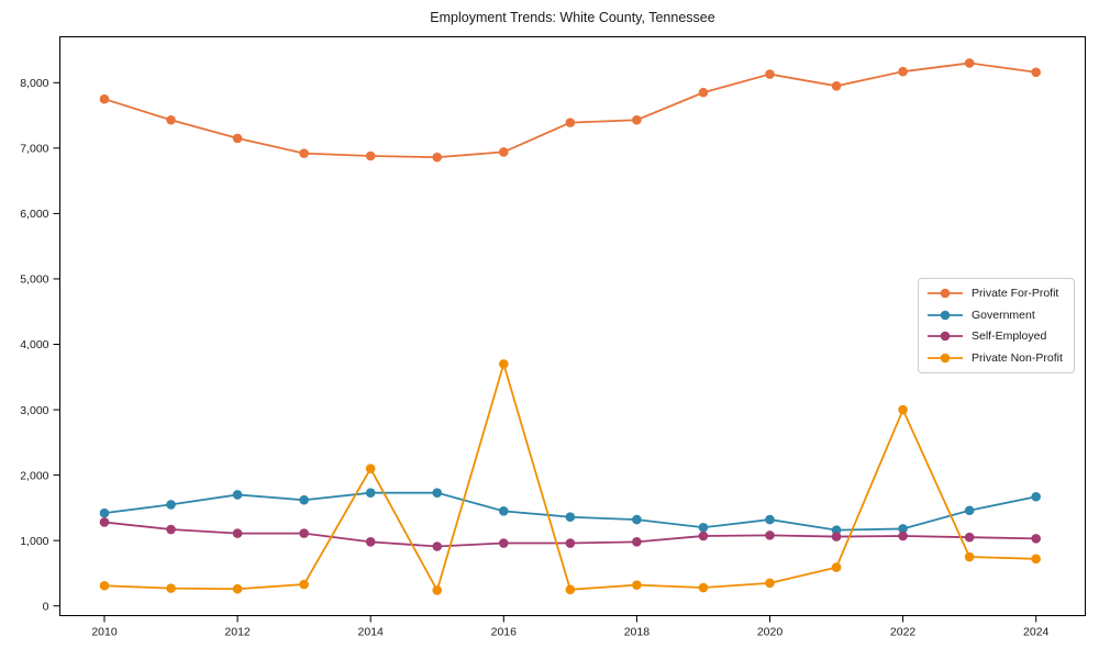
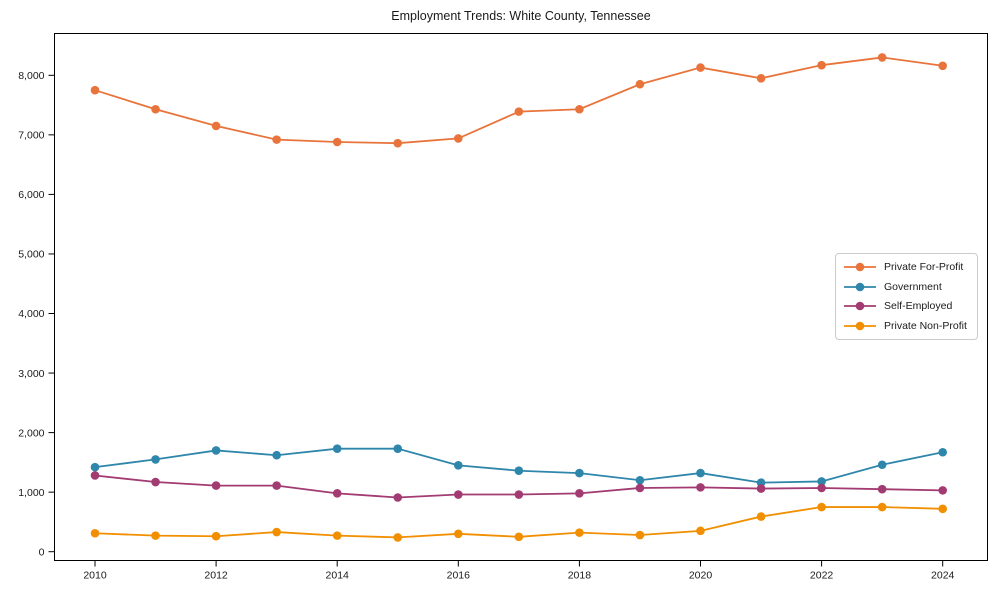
Private Non-Profit/2014: 2100 -> 300
Private Non-Profit/2016: 3700 -> 300
Private Non-Profit/2022: 3000 -> 800
